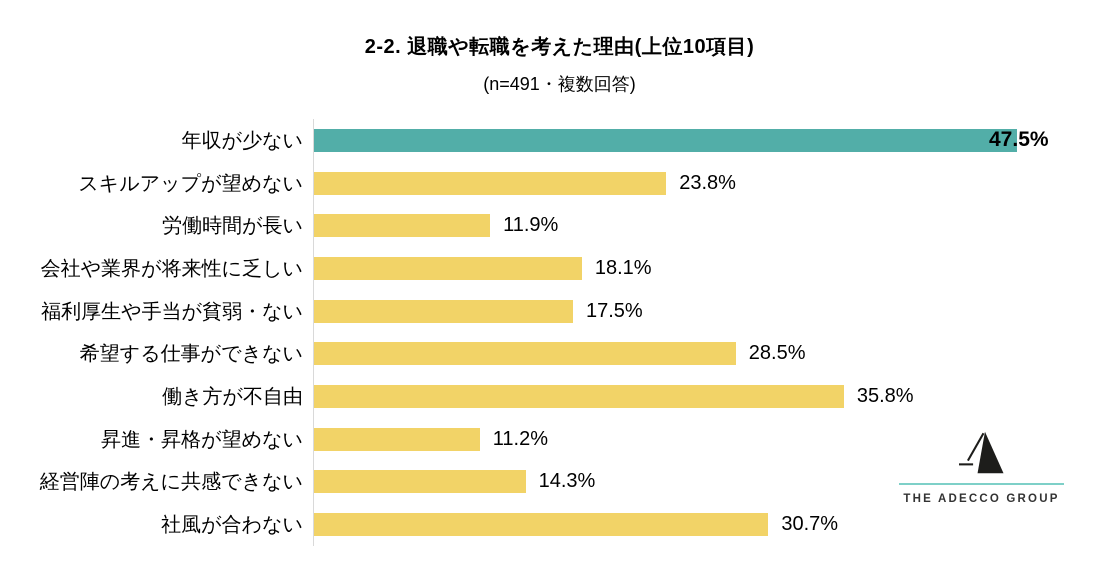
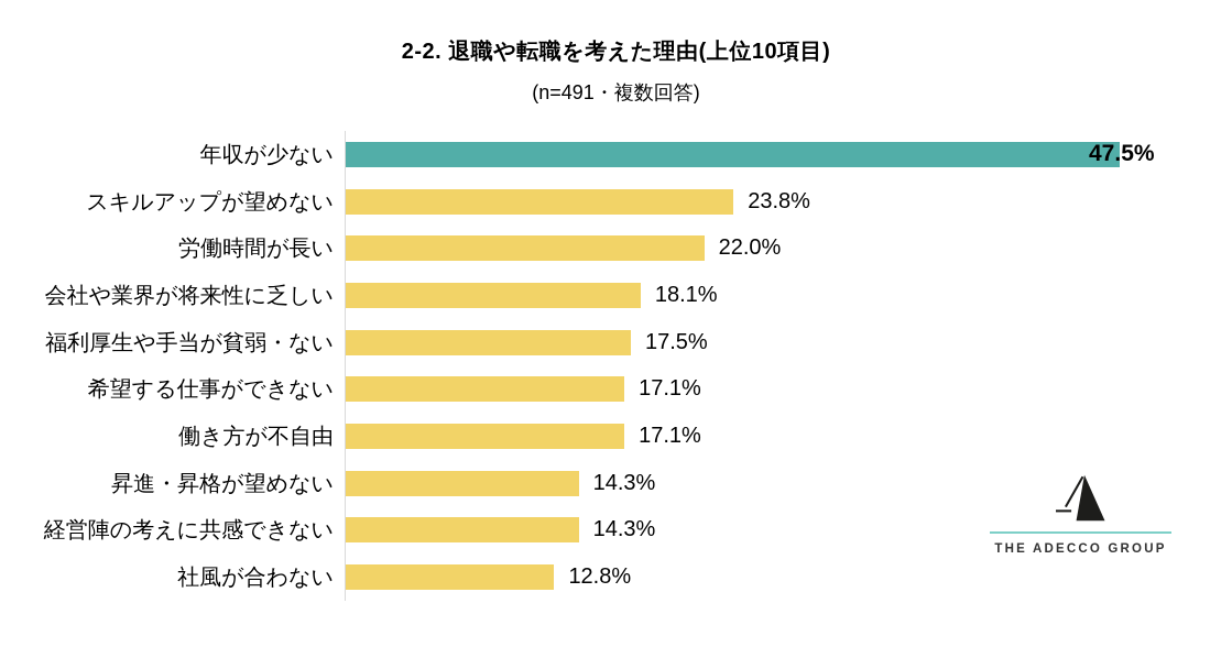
労働時間が長い: 11.9% -> 22.0%
希望する仕事ができない: 28.5% -> 17.1%
働き方が不自由: 35.8% -> 17.1%
昇進・昇格が望めない: 11.2% -> 14.3%
社風が合わない: 30.7% -> 12.8%
